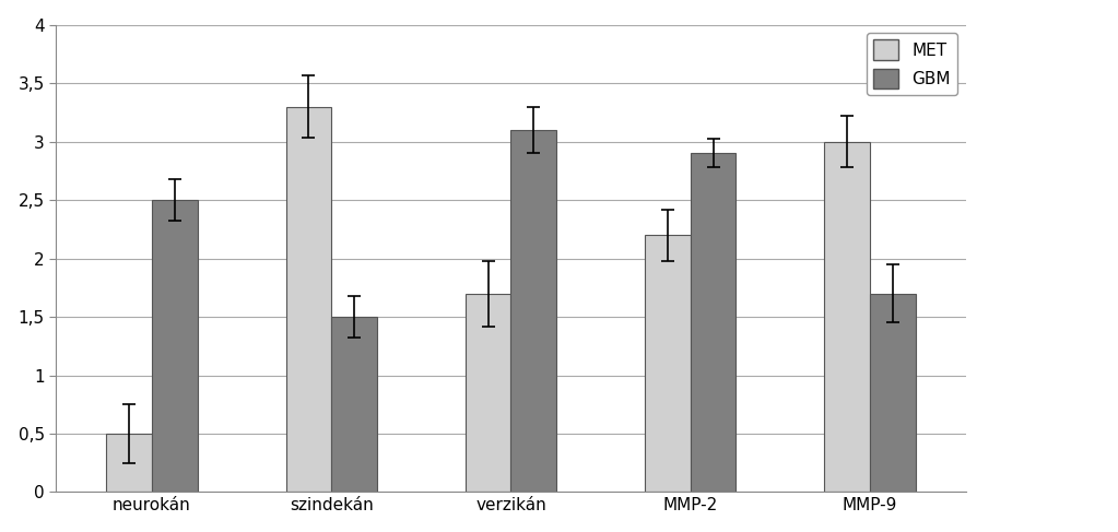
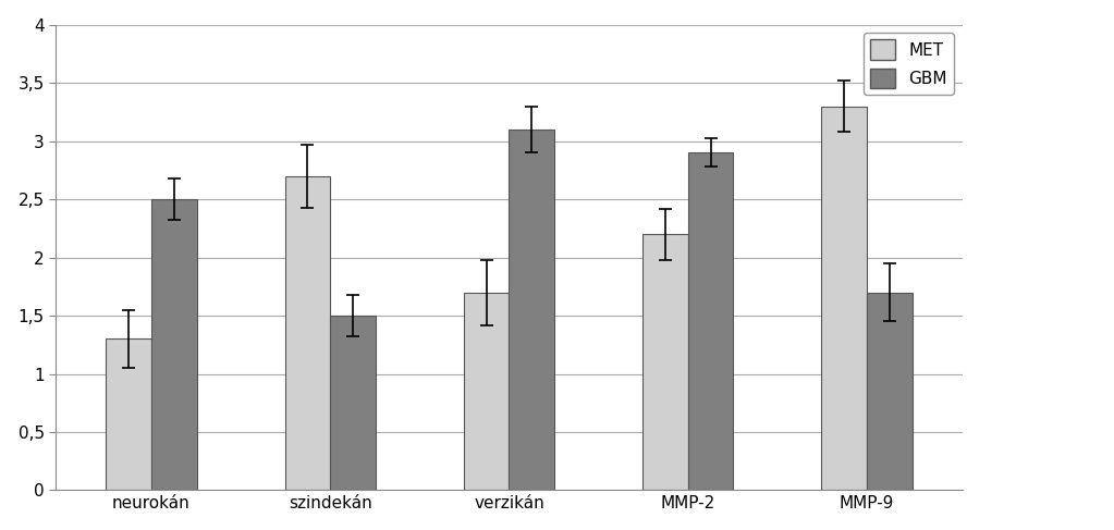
MET/neurokán: 0,5 -> 1,3
MET/szindekán: 3,3 -> 2,7
MET/MMP-9: 3,0 -> 3,3
